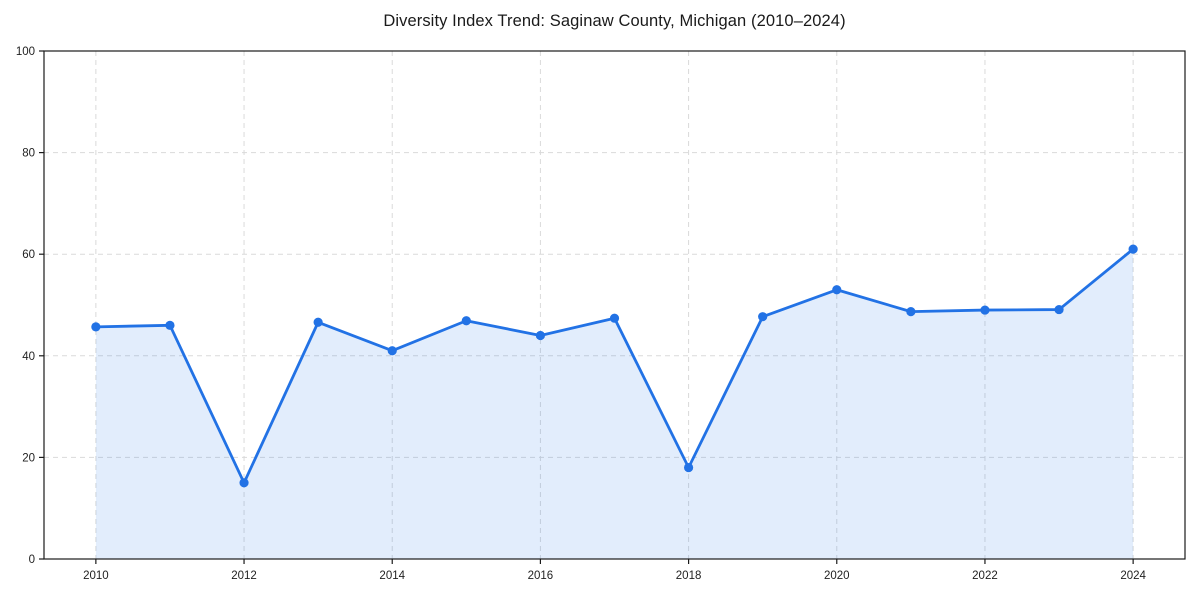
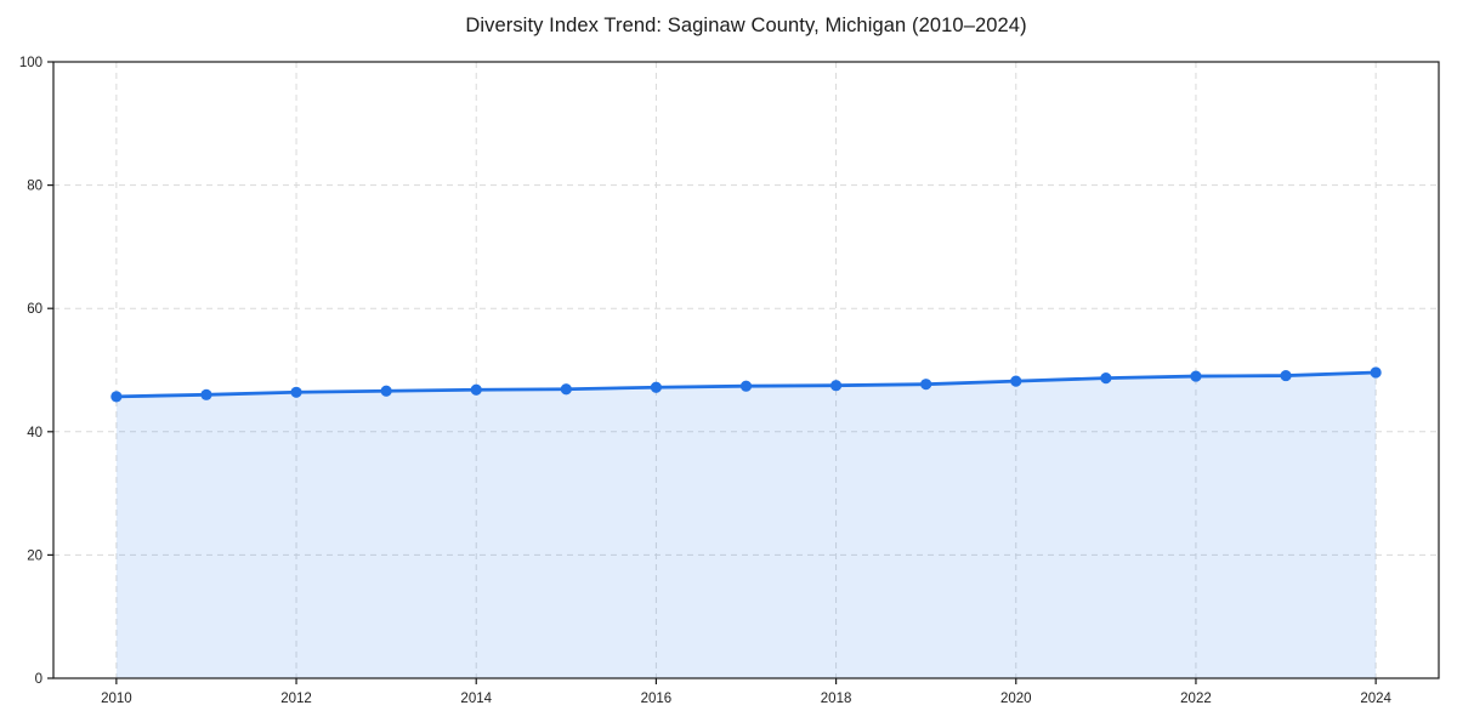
2012: 15 -> 46
2014: 41 -> 47
2016: 44 -> 47
2018: 18 -> 48
2020: 53 -> 48
2024: 61 -> 50
